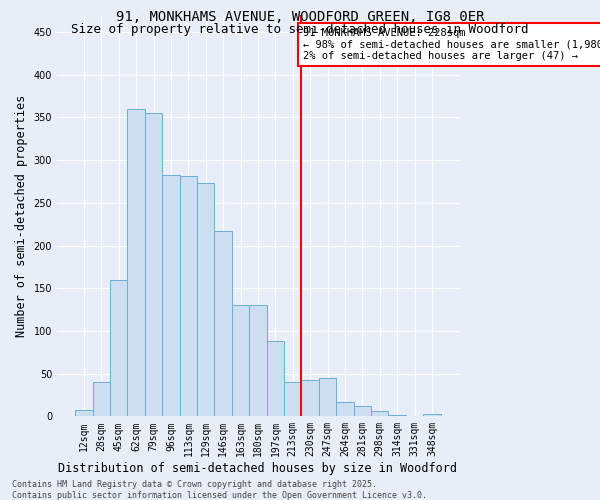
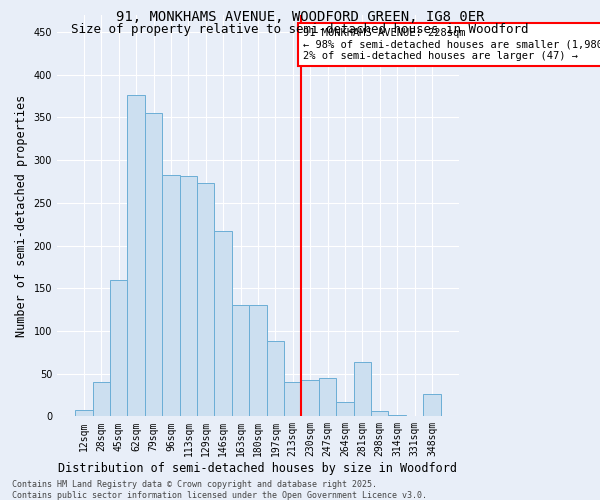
62sqm: 360 -> 376
281sqm: 12 -> 64
348sqm: 3 -> 26
